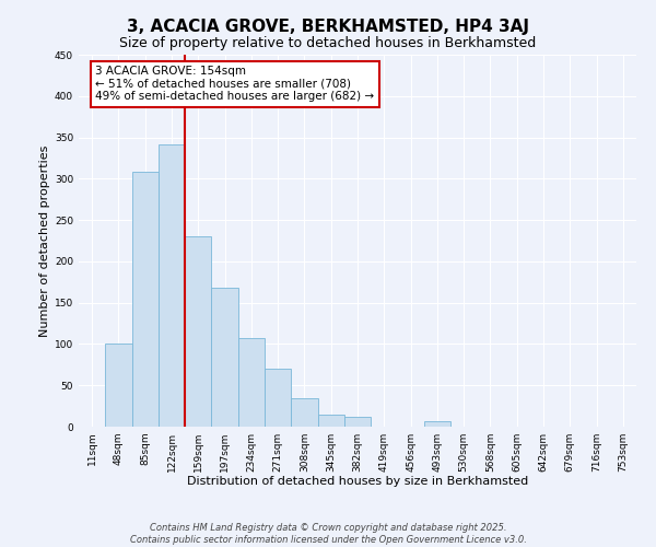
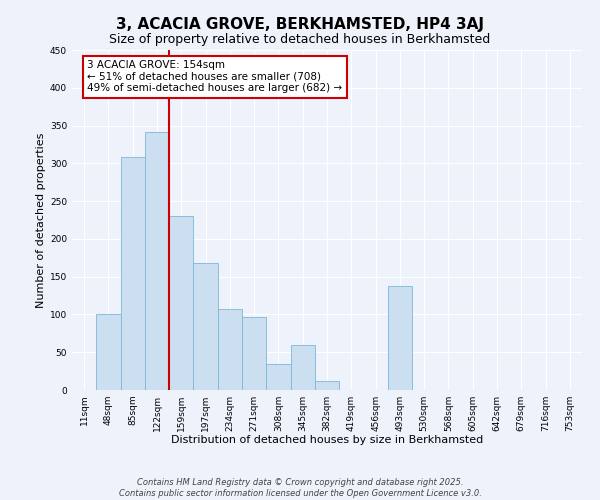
271sqm: 70 -> 96
345sqm: 14 -> 60
493sqm: 6 -> 138
